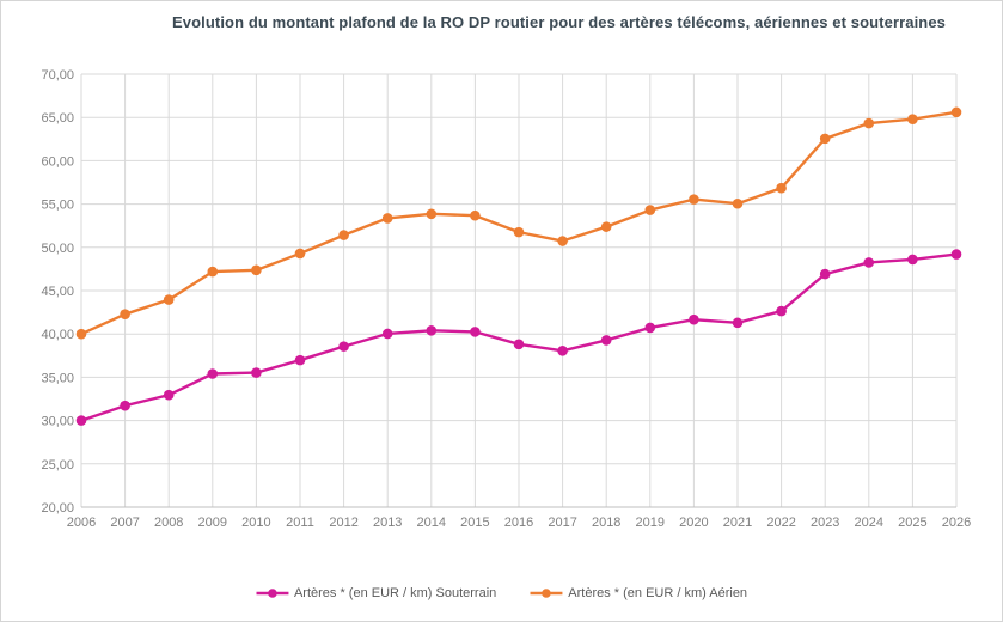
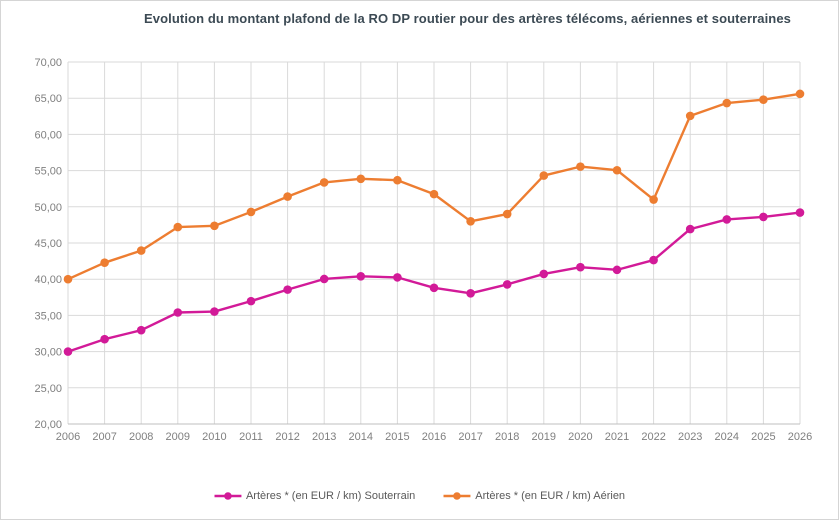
Artères * (en EUR / km) Aérien/2017: 51 -> 48
Artères * (en EUR / km) Aérien/2018: 52 -> 49
Artères * (en EUR / km) Aérien/2022: 57 -> 51
